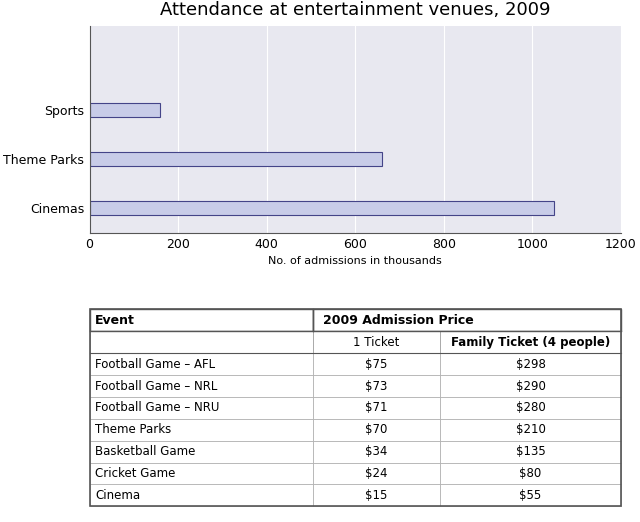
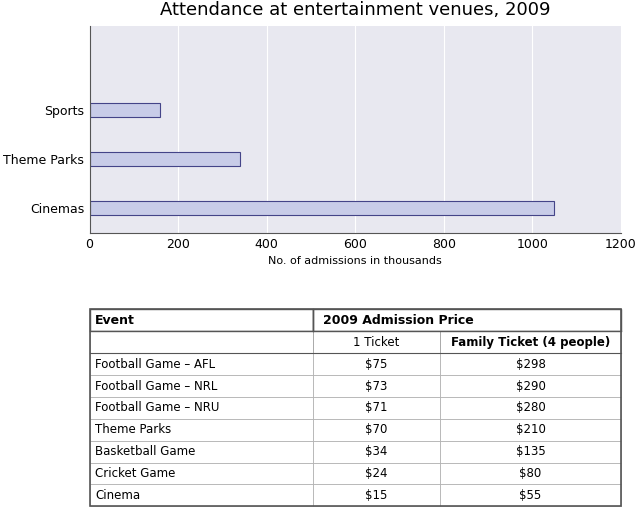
Theme Parks: 660 -> 340
